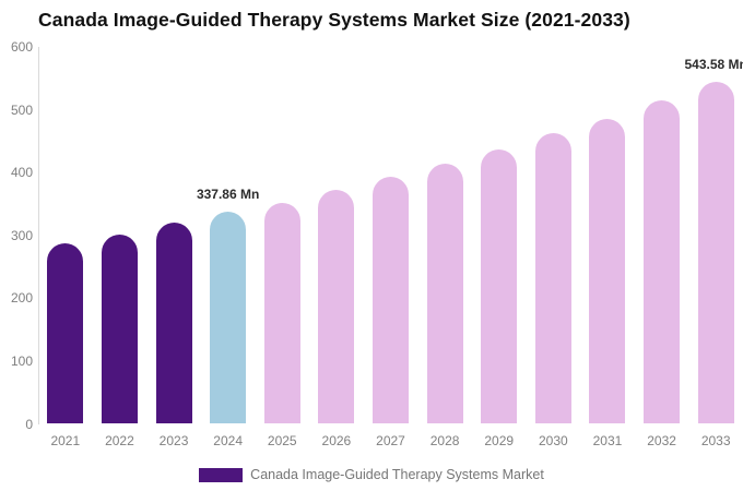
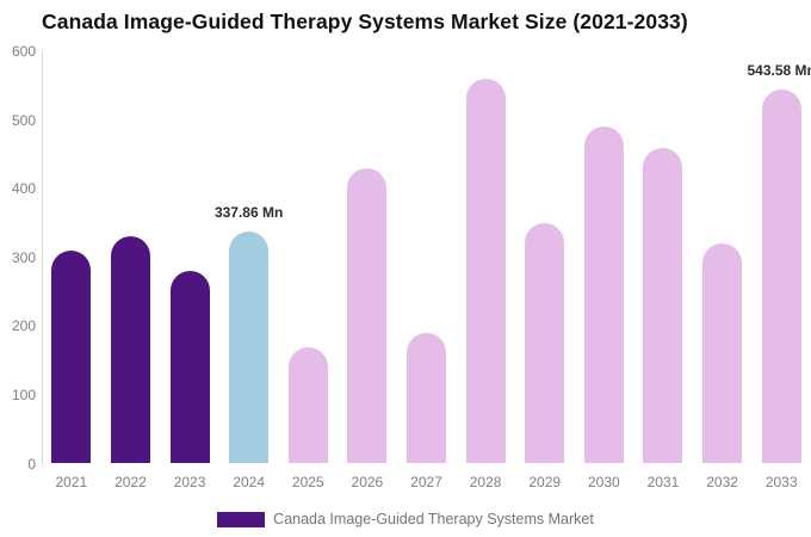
2021: 290 -> 310
2022: 300 -> 330
2023: 320 -> 280
2025: 350 -> 170
2026: 370 -> 430
2027: 390 -> 190
2028: 420 -> 560
2029: 440 -> 350
2030: 460 -> 490
2031: 490 -> 460
2032: 520 -> 320
